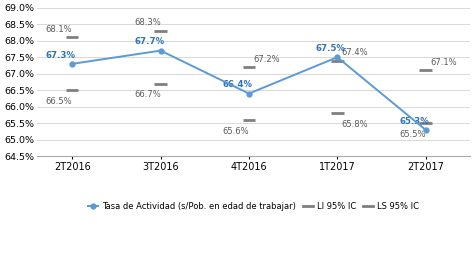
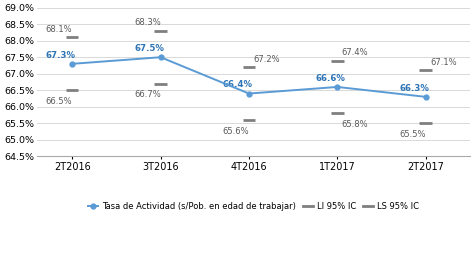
3T2016: 67.7% -> 67.5%
1T2017: 67.5% -> 66.6%
2T2017: 65.3% -> 66.3%
